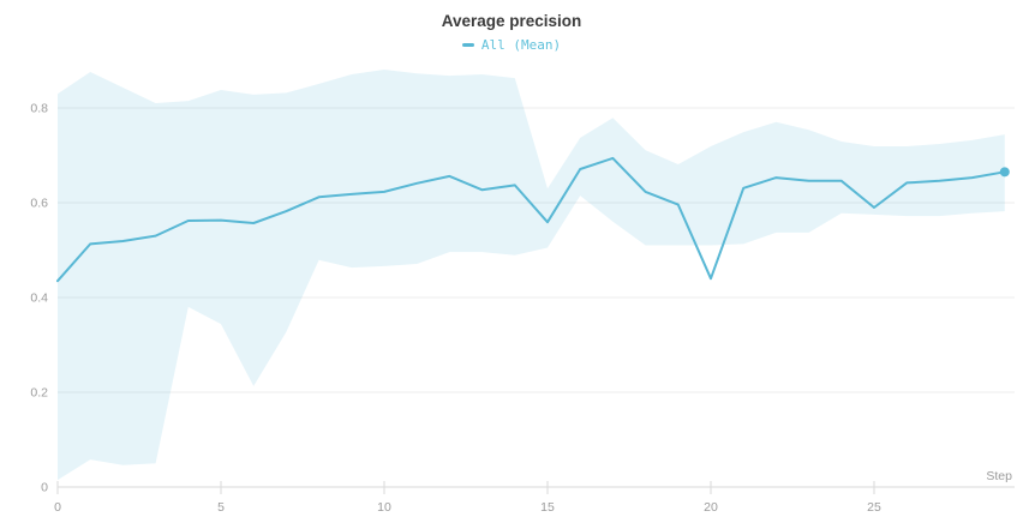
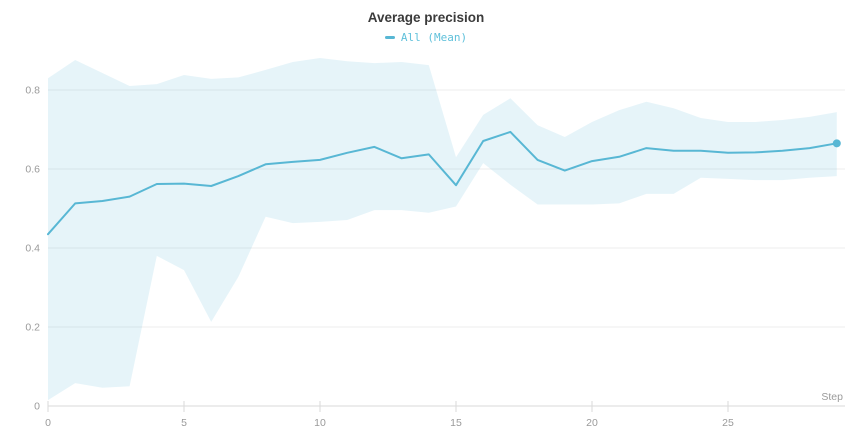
20: 0.44 -> 0.62
25: 0.59 -> 0.64
